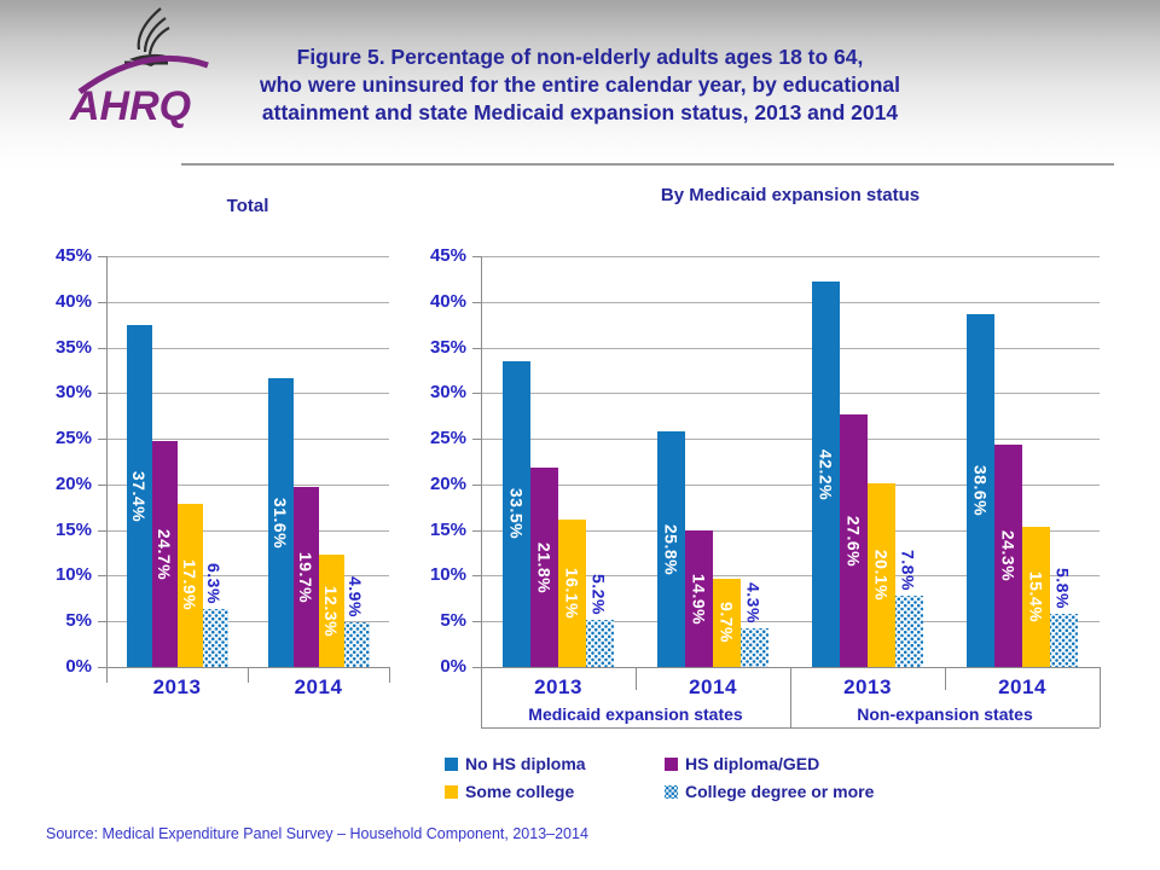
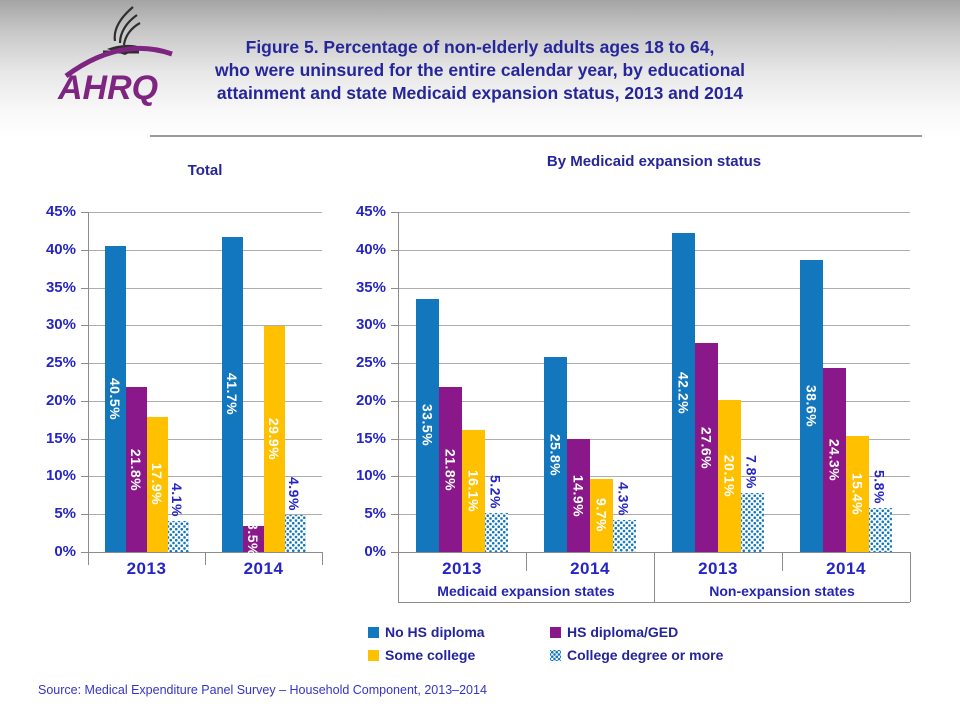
Total/No HS diploma/2013: 37.4% -> 40.5%
Total/HS diploma/GED/2013: 24.7% -> 21.8%
Total/College degree or more/2013: 6.3% -> 4.1%
Total/No HS diploma/2014: 31.6% -> 41.7%
Total/HS diploma/GED/2014: 19.7% -> 3.5%
Total/Some college/2014: 12.3% -> 29.9%
